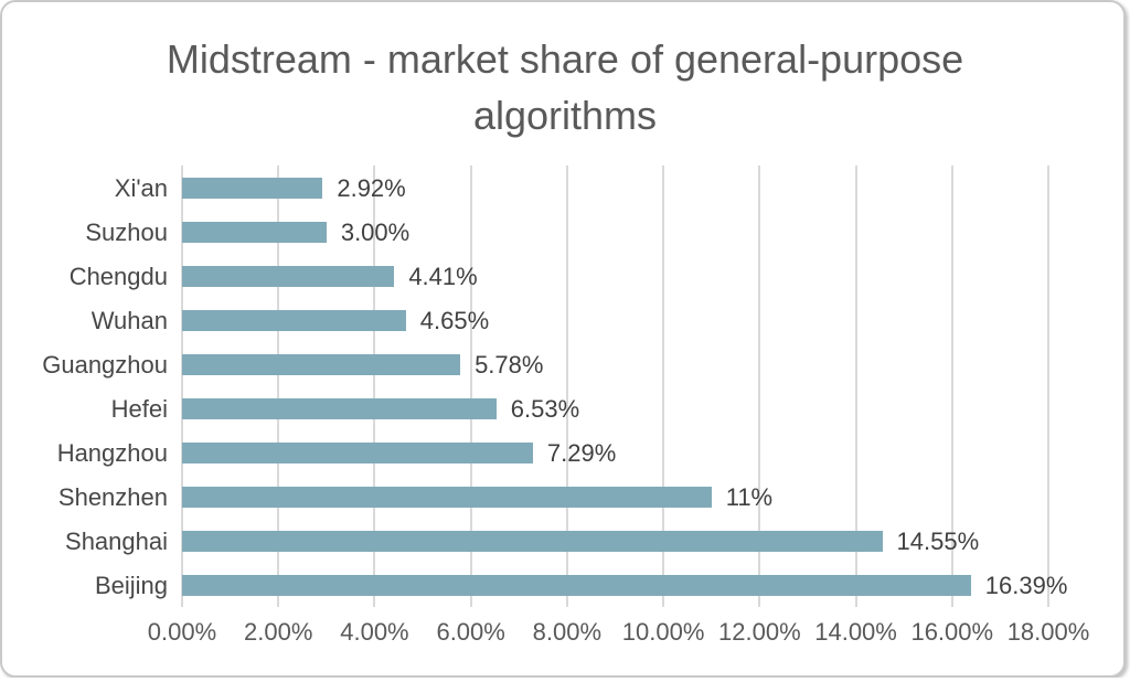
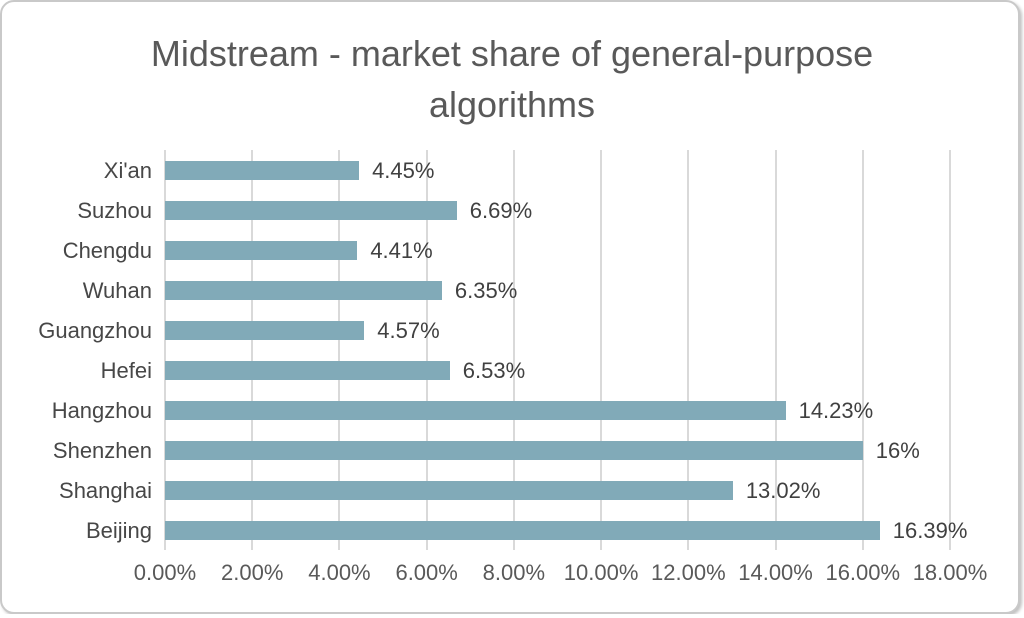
Xi'an: 2.92% -> 4.45%
Suzhou: 3.00% -> 6.69%
Wuhan: 4.65% -> 6.35%
Guangzhou: 5.78% -> 4.57%
Hangzhou: 7.29% -> 14.23%
Shenzhen: 11% -> 16%
Shanghai: 14.55% -> 13.02%
